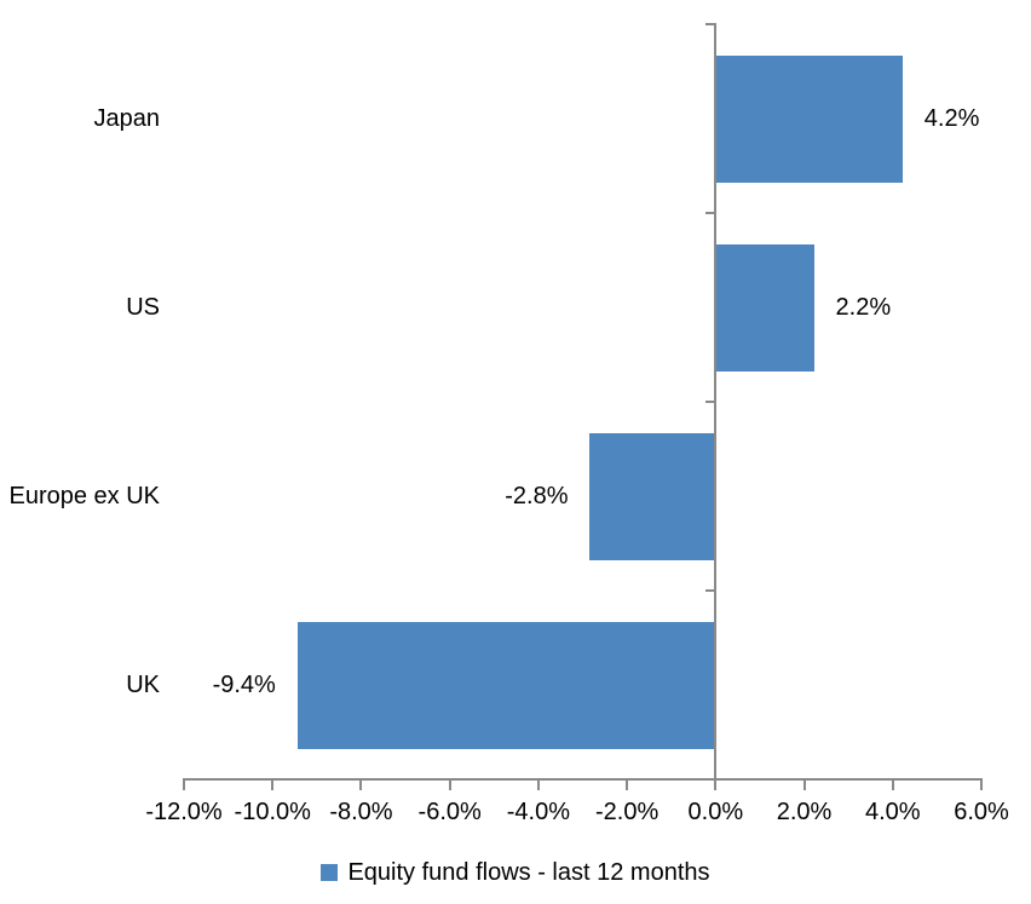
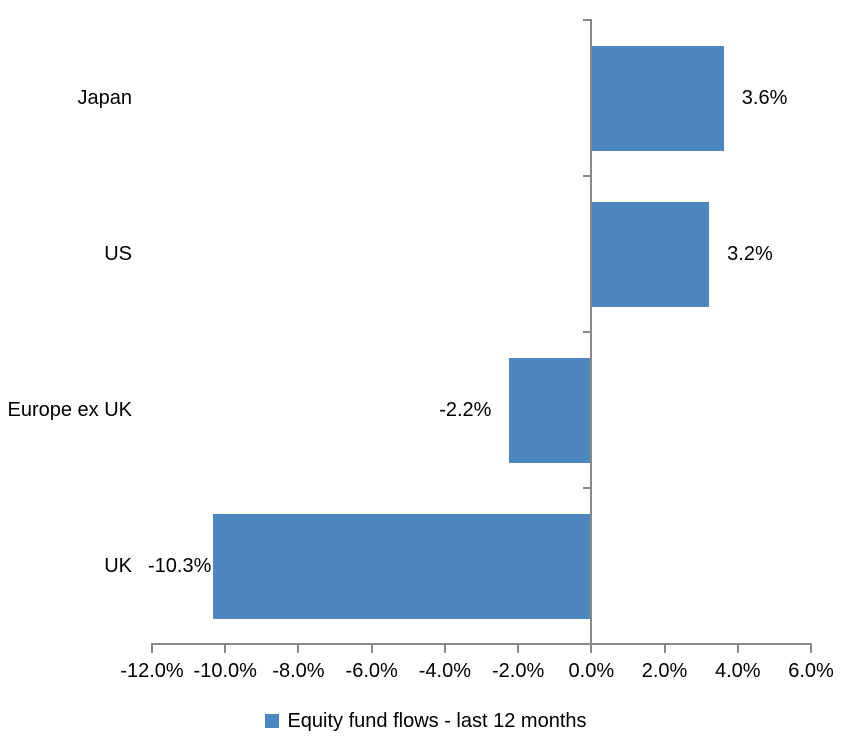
Japan: 4.2% -> 3.6%
US: 2.2% -> 3.2%
Europe ex UK: -2.8% -> -2.2%
UK: -9.4% -> -10.3%
